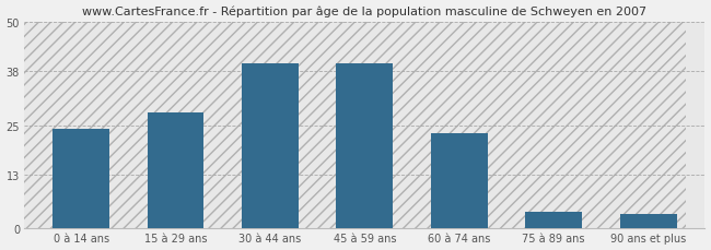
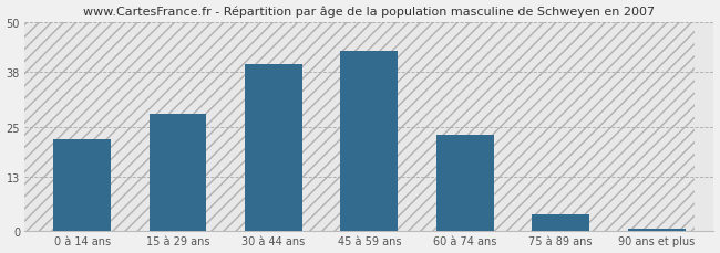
0 à 14 ans: 24.0 -> 22.0
45 à 59 ans: 40.0 -> 43.0
90 ans et plus: 3.5 -> 0.5
